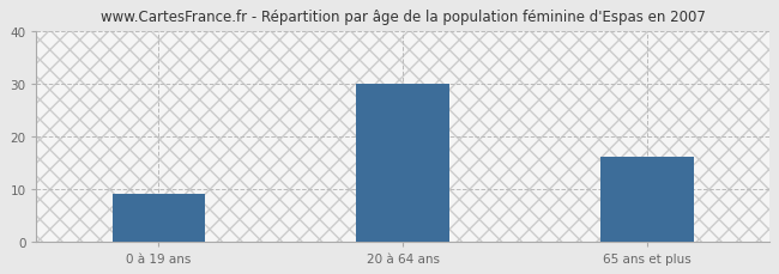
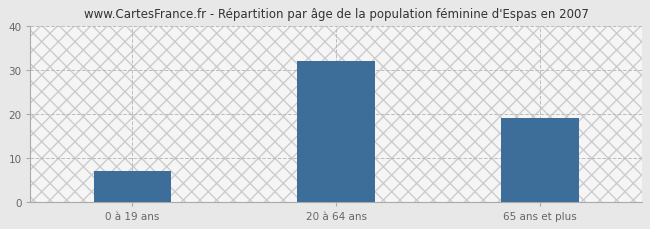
0 à 19 ans: 9 -> 7
20 à 64 ans: 30 -> 32
65 ans et plus: 16 -> 19
